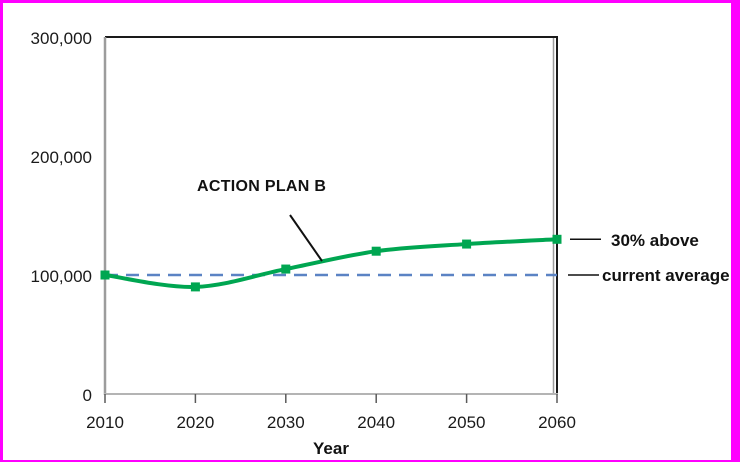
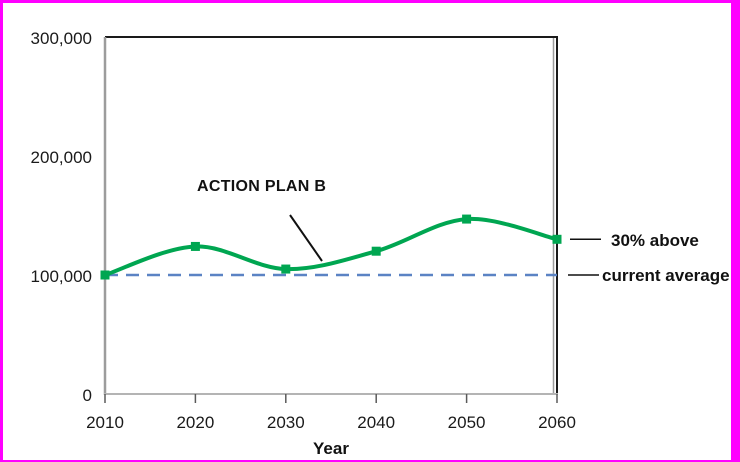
2020: 90000 -> 124000
2050: 126000 -> 147000
